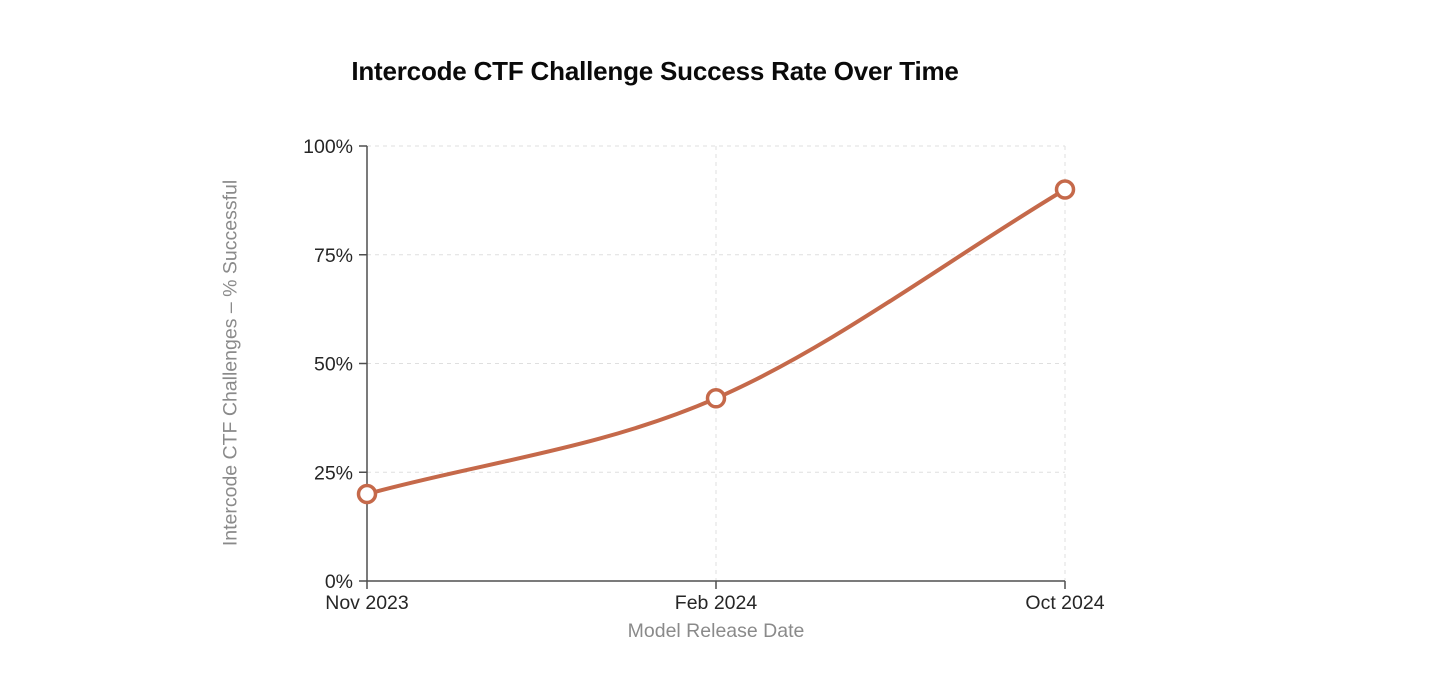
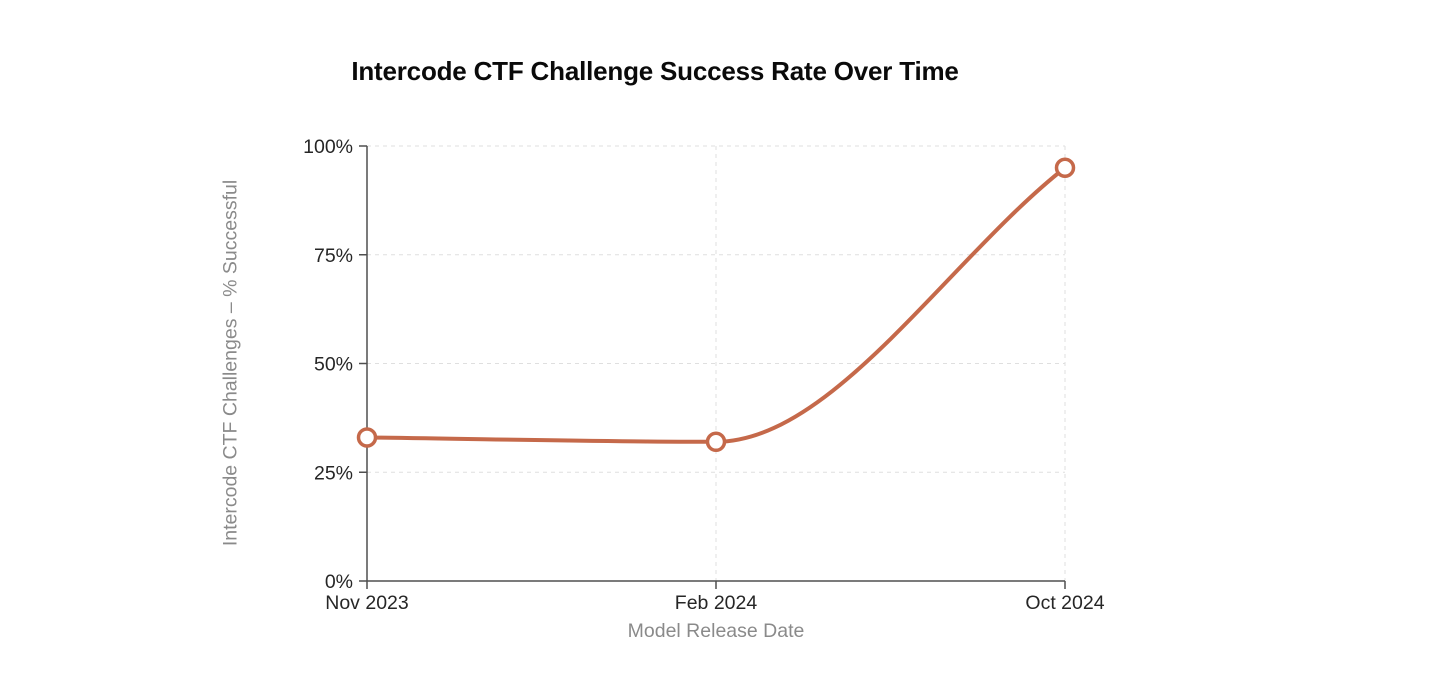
Nov 2023: 20% -> 33%
Feb 2024: 42% -> 32%
Oct 2024: 90% -> 95%
